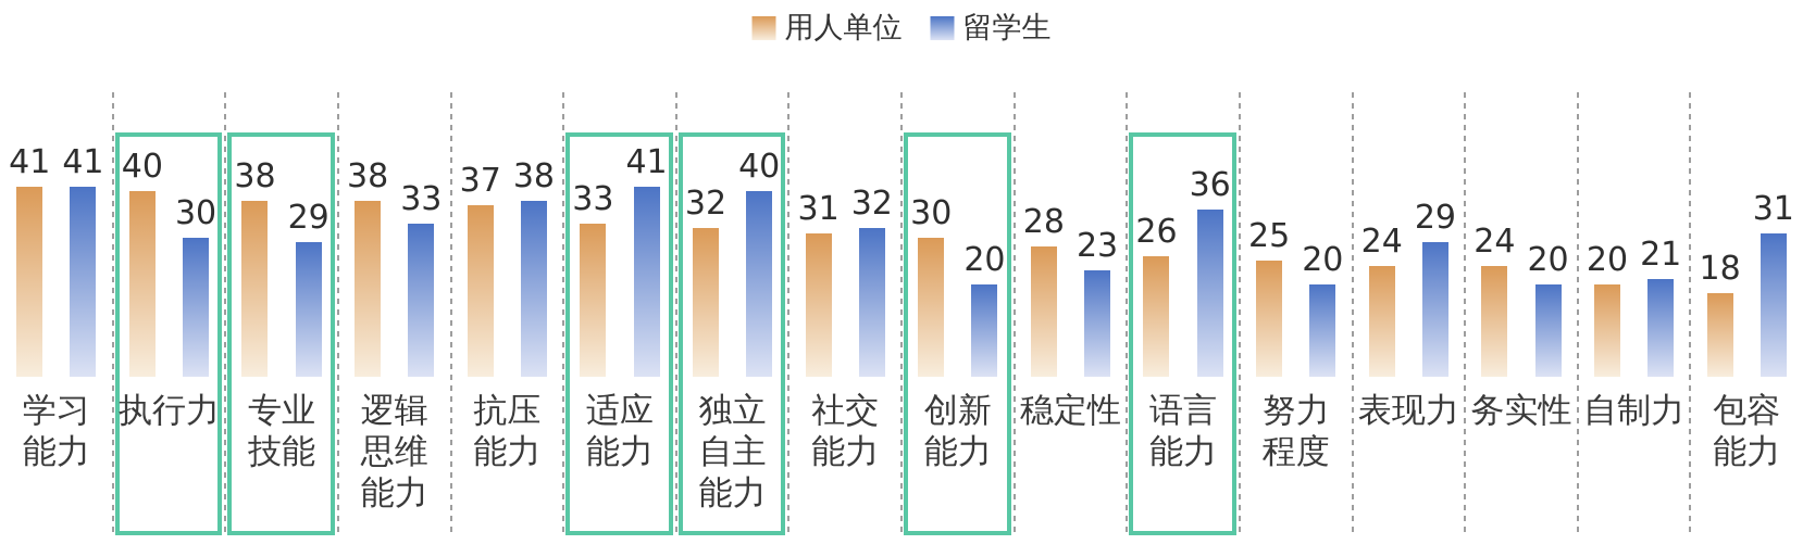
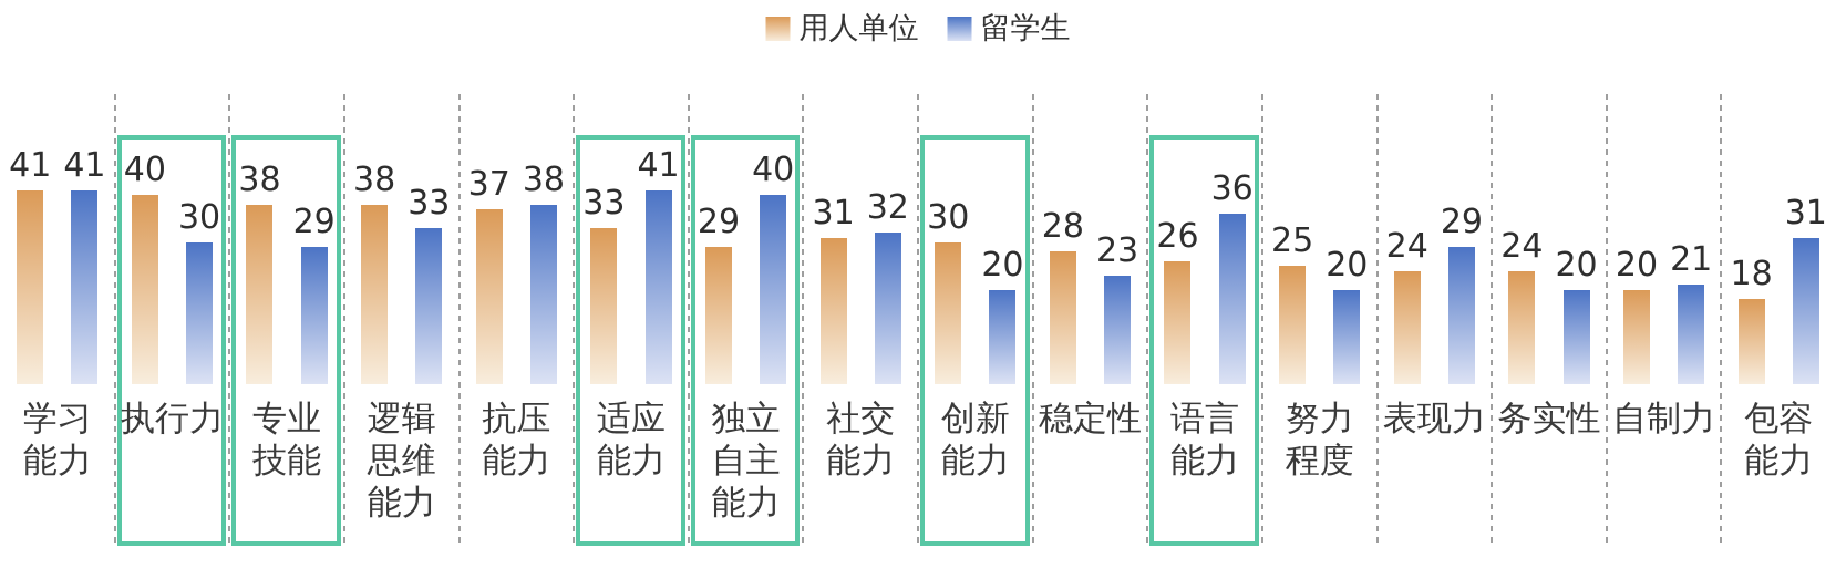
用人单位/独立自主能力: 32 -> 29
